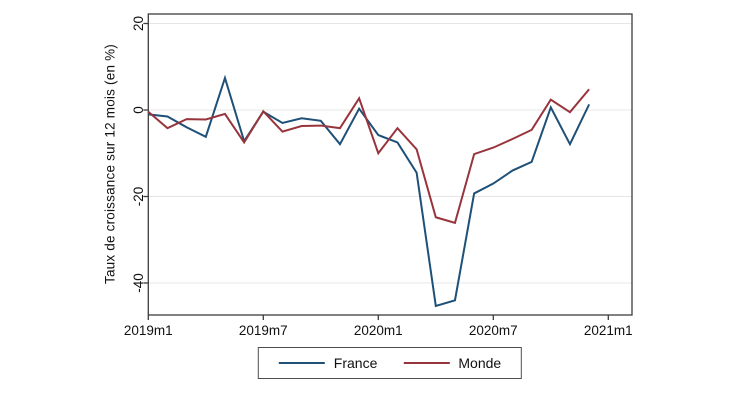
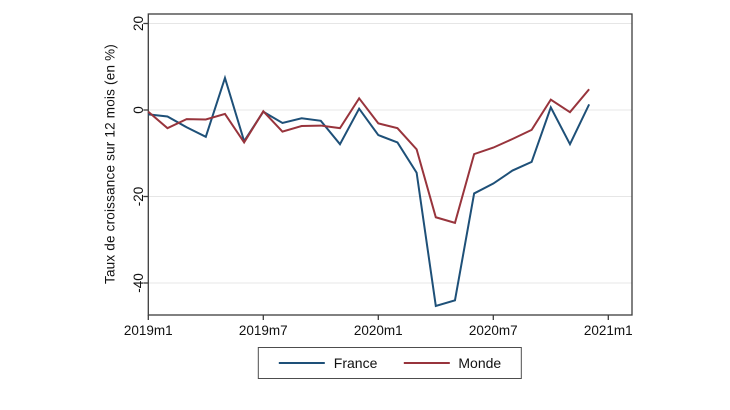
Monde/2020m1: -10 -> -3
